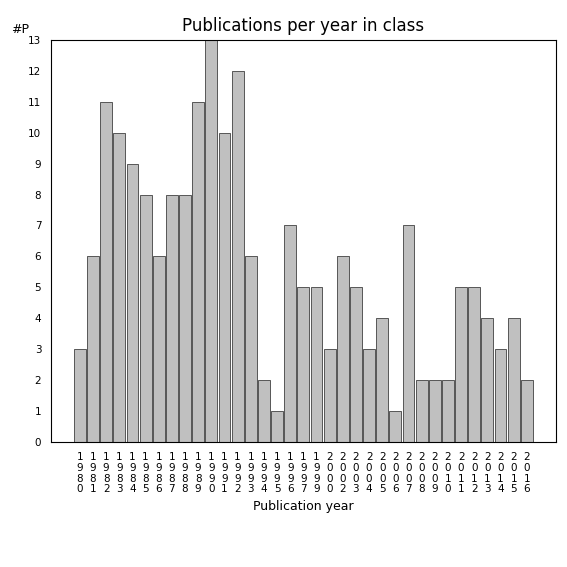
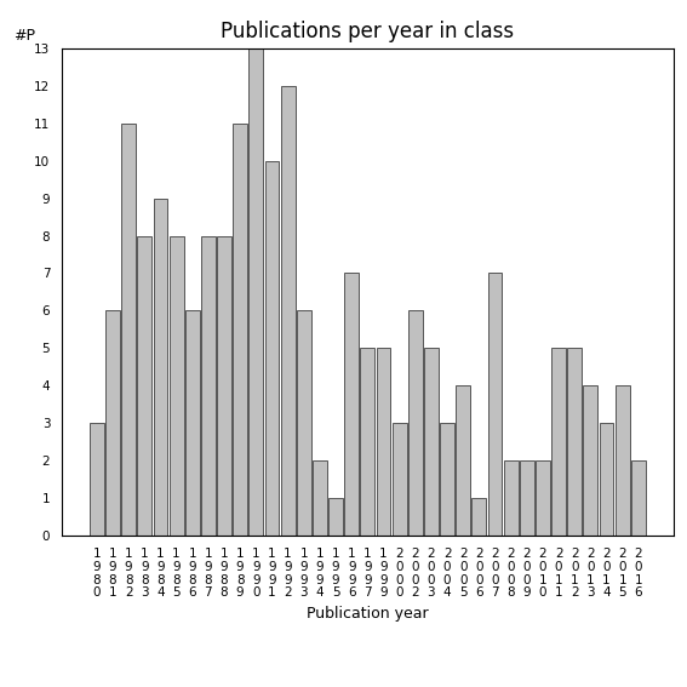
1 9 8 3: 10 -> 8
